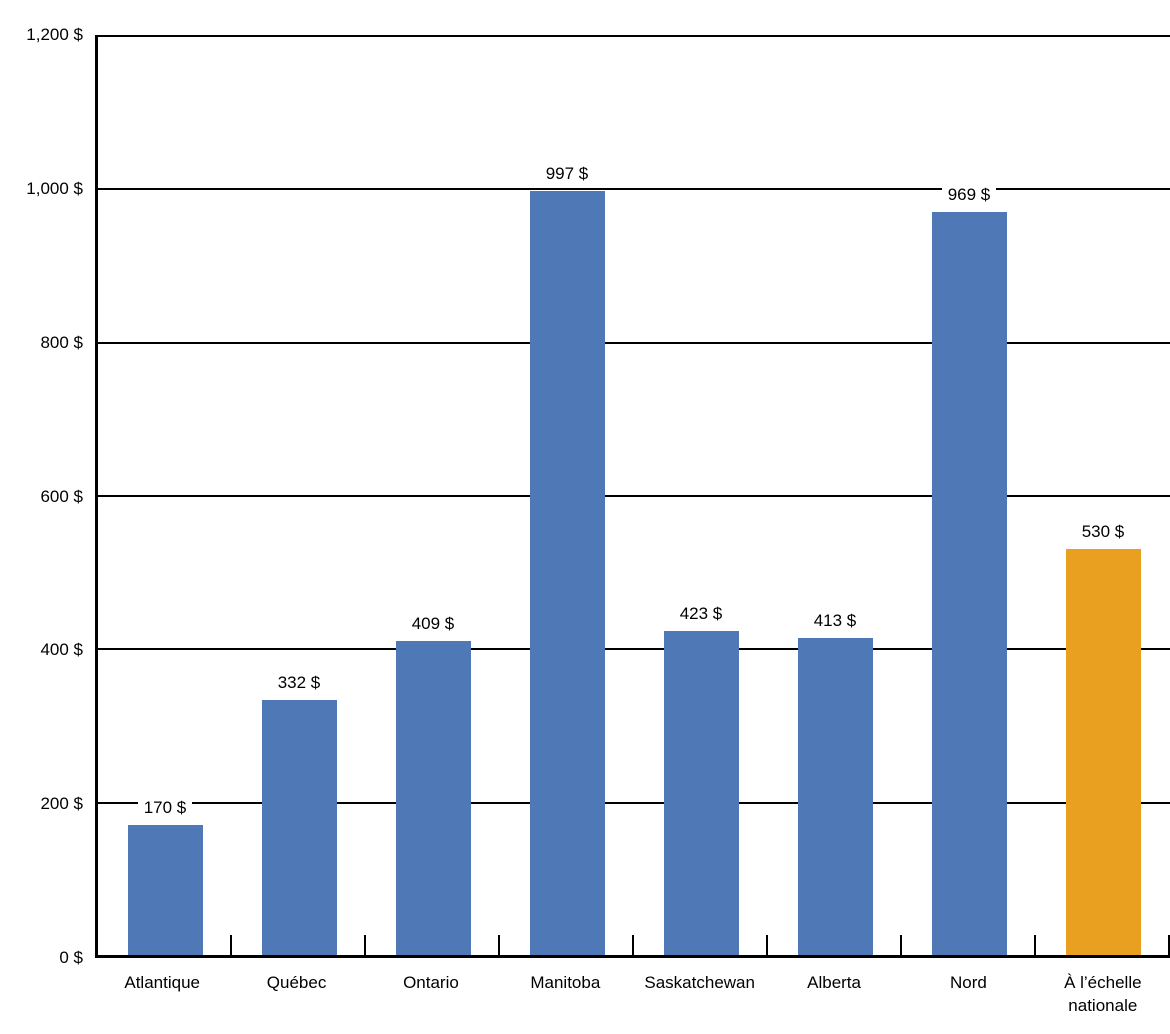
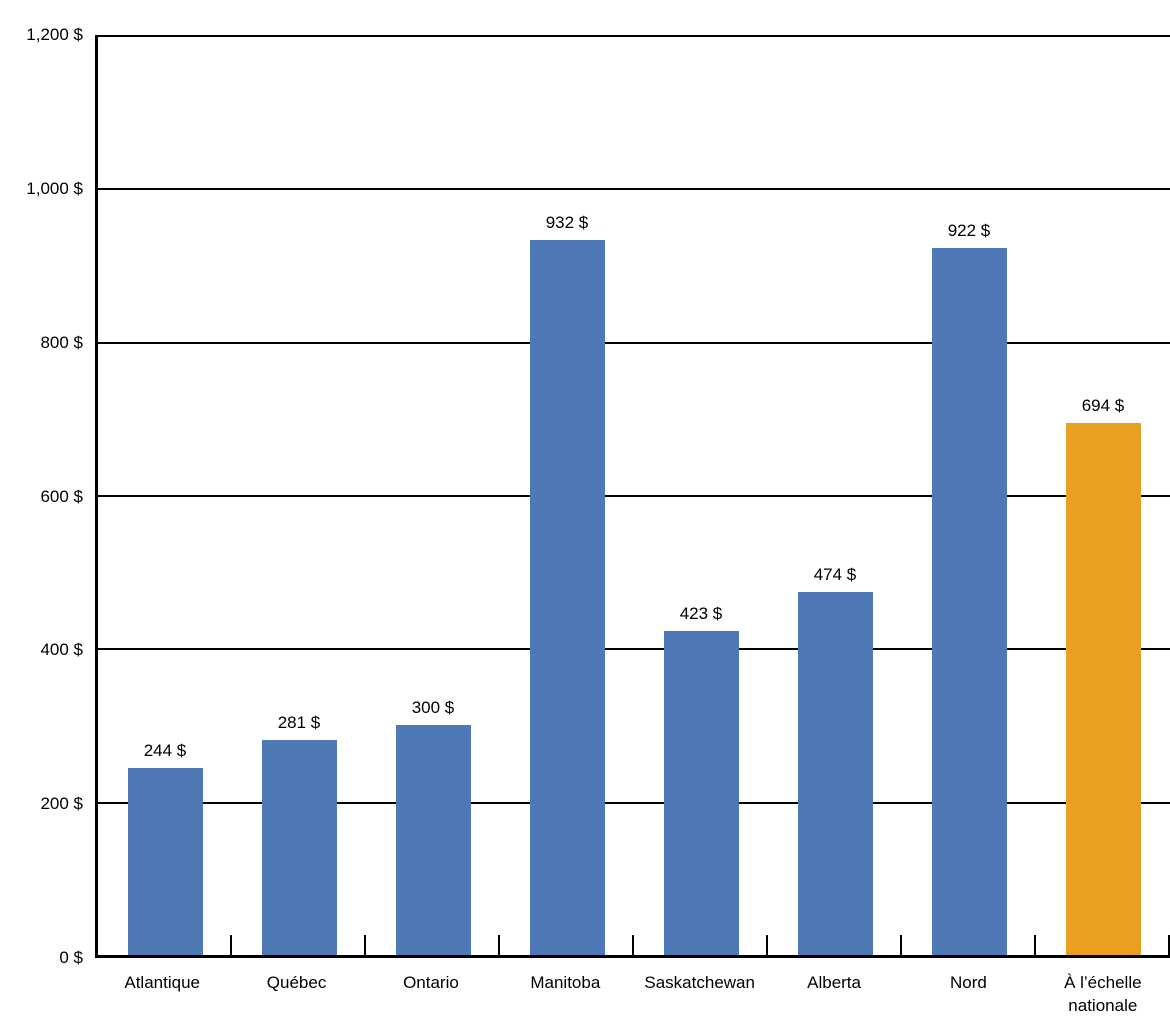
Atlantique: 170 -> 244
Québec: 332 -> 281
Ontario: 409 -> 300
Manitoba: 997 -> 932
Alberta: 413 -> 474
Nord: 969 -> 922
À l’échelle nationale: 530 -> 694
